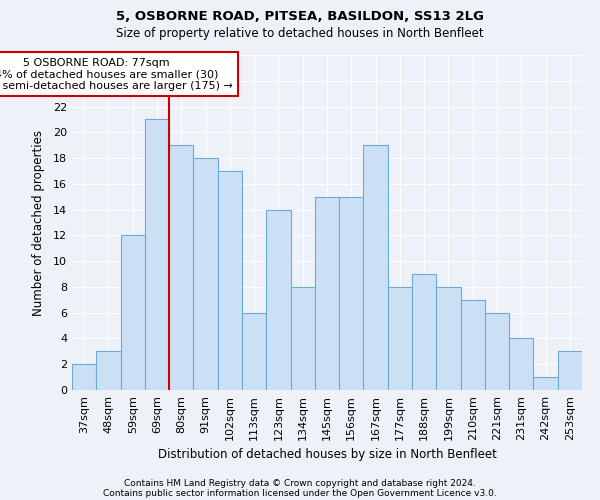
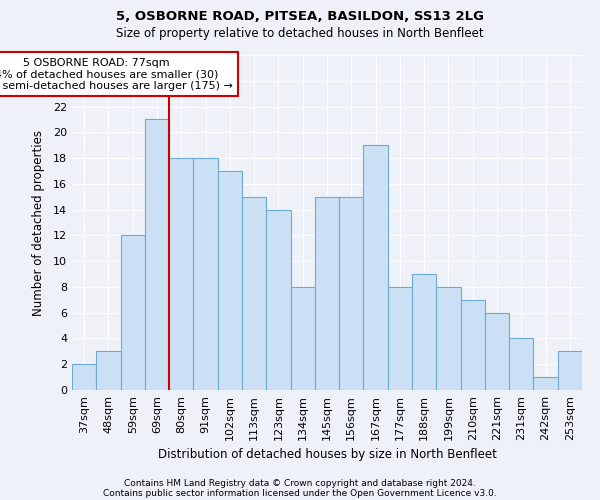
80sqm: 19 -> 18
113sqm: 6 -> 15
